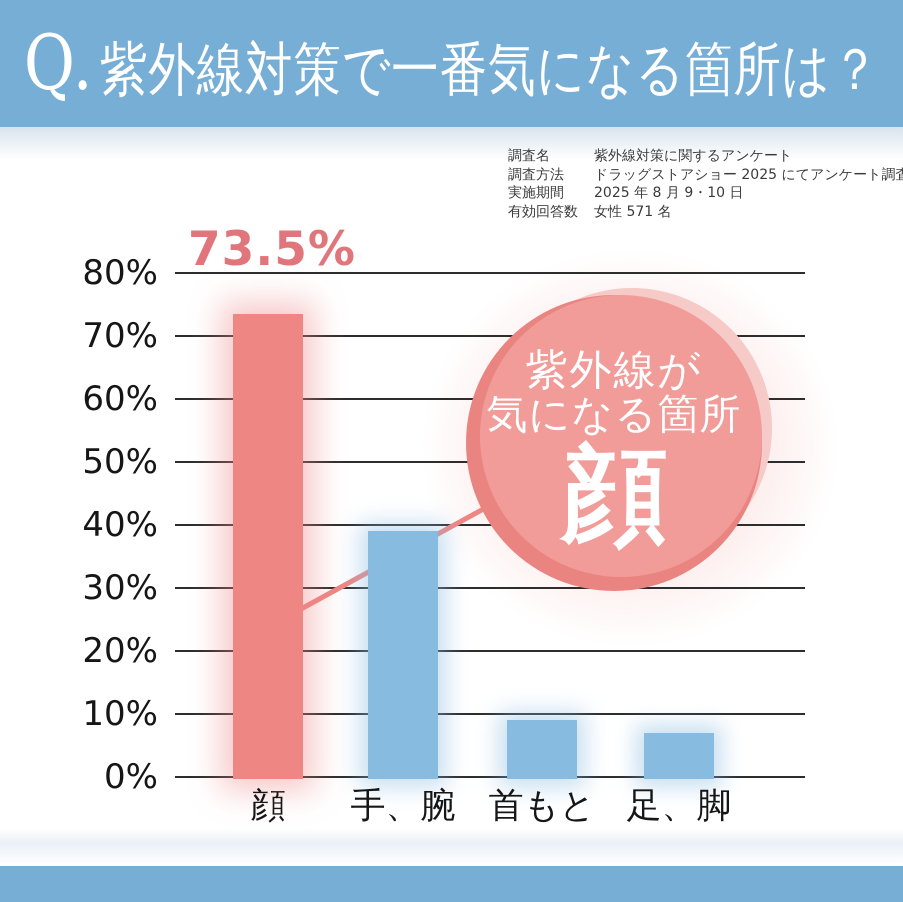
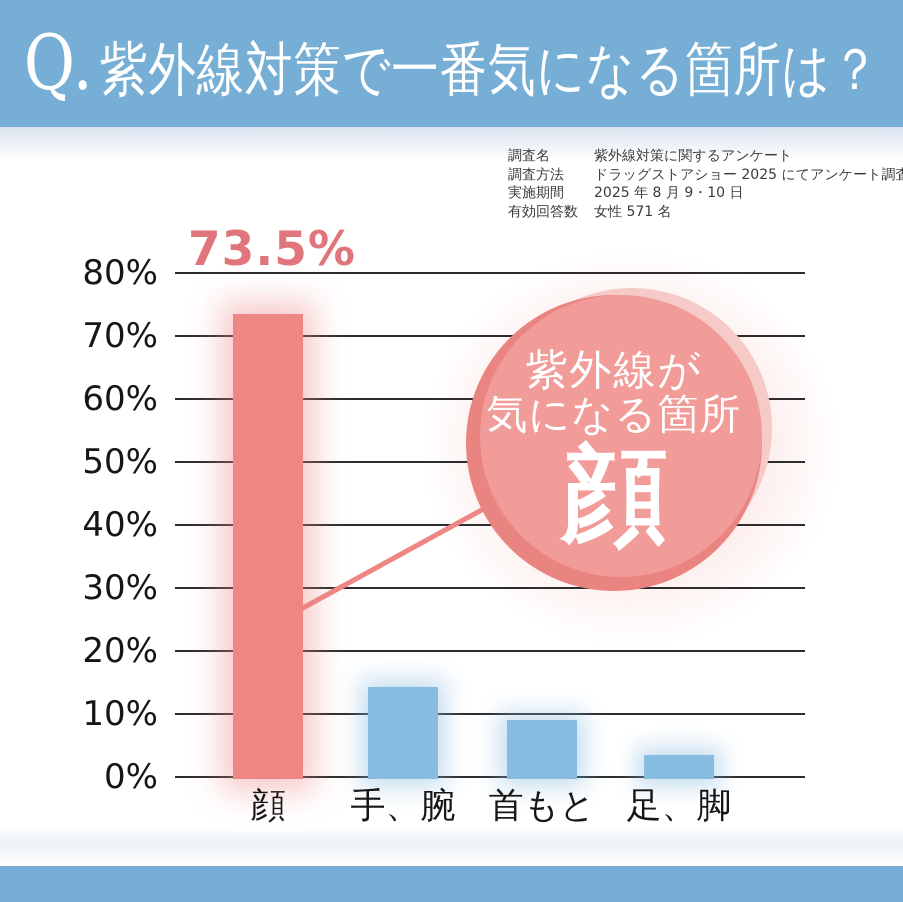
手、腕: 39% -> 14%
足、脚: 7% -> 4%
